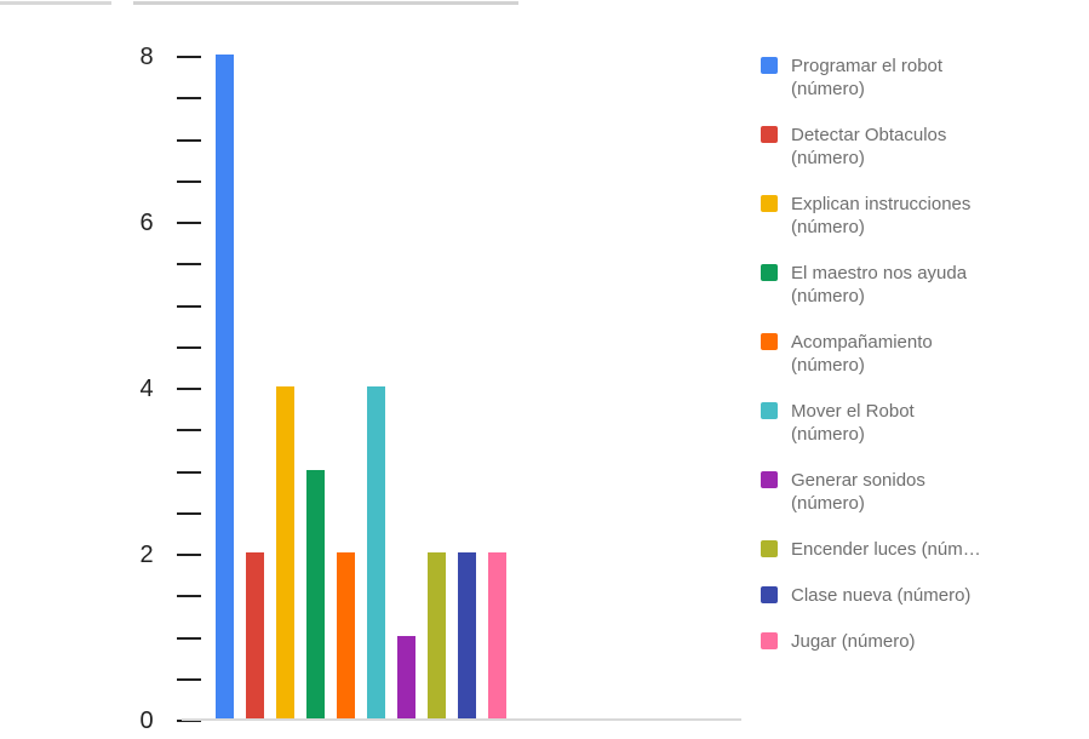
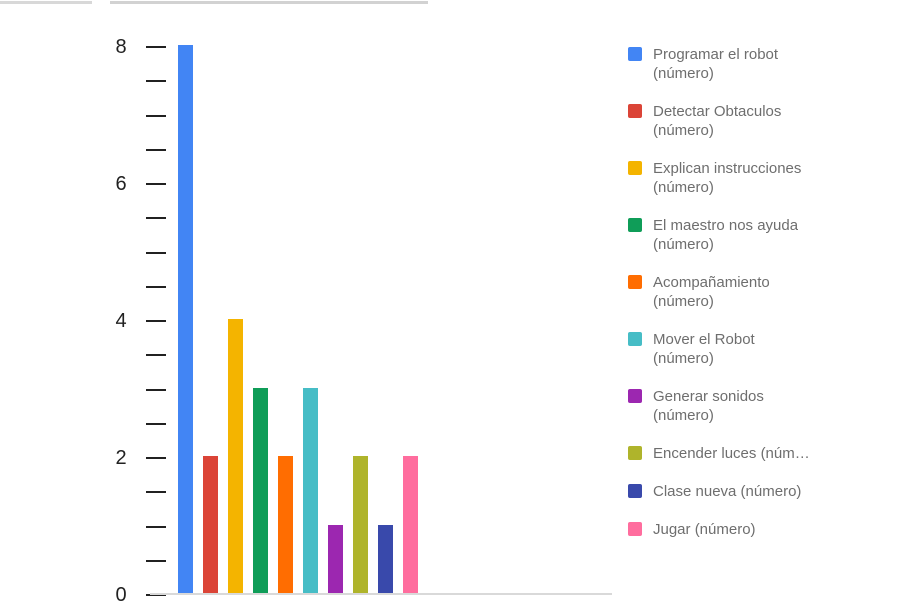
Mover el Robot (número): 4 -> 3
Clase nueva (número): 2 -> 1
